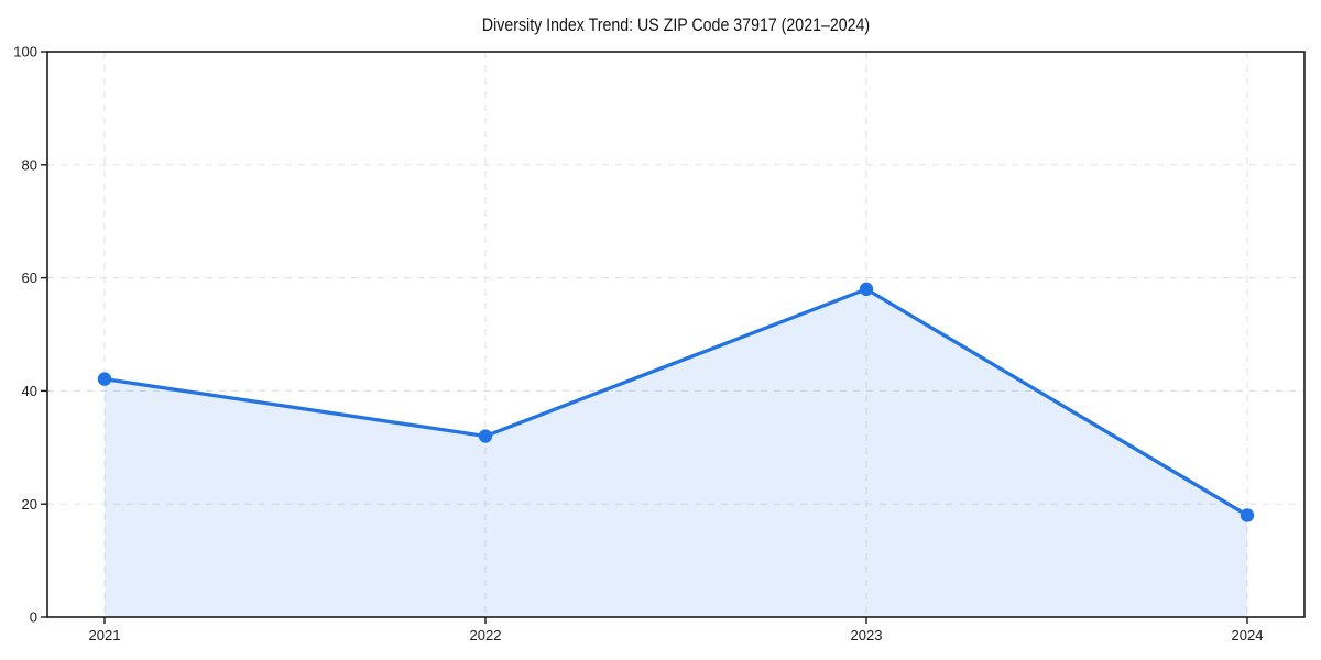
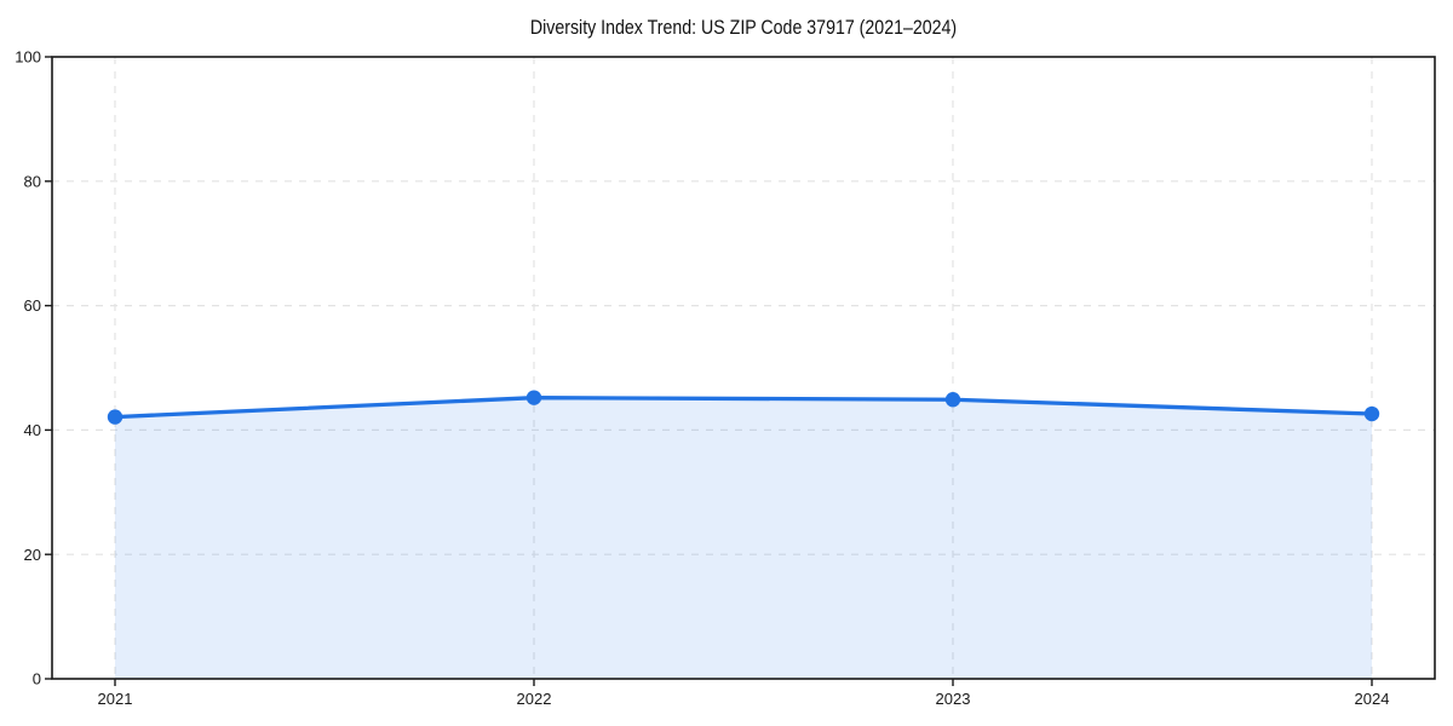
2022: 32 -> 45
2023: 58 -> 45
2024: 18 -> 43
